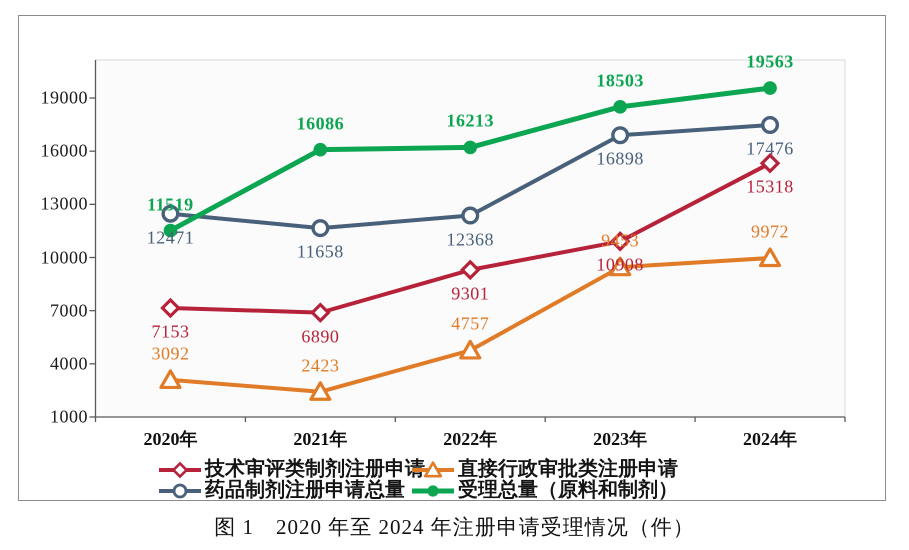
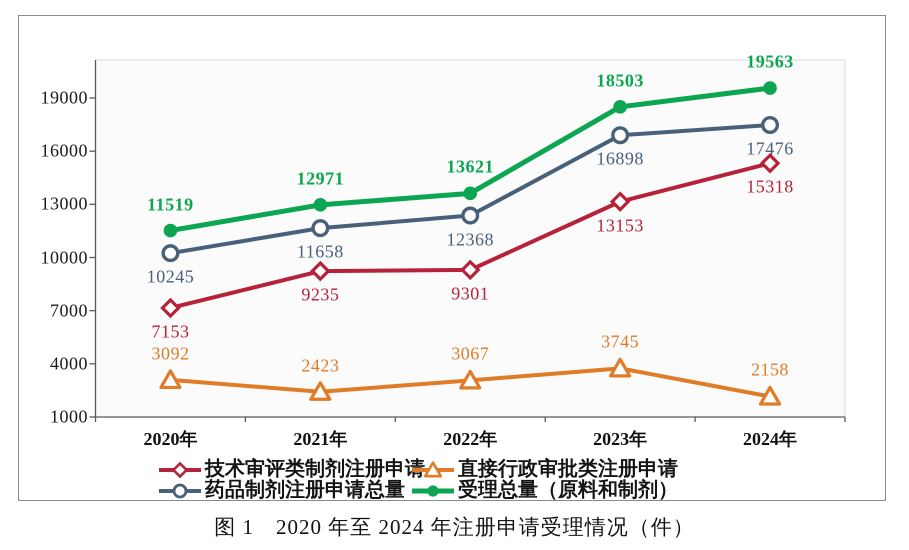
药品制剂注册申请总量/2020年: 12471 -> 10245
技术审评类制剂注册申请/2021年: 6890 -> 9235
受理总量（原料和制剂）/2021年: 16086 -> 12971
直接行政审批类注册申请/2022年: 4757 -> 3067
受理总量（原料和制剂）/2022年: 16213 -> 13621
技术审评类制剂注册申请/2023年: 10908 -> 13153
直接行政审批类注册申请/2023年: 9453 -> 3745
直接行政审批类注册申请/2024年: 9972 -> 2158
